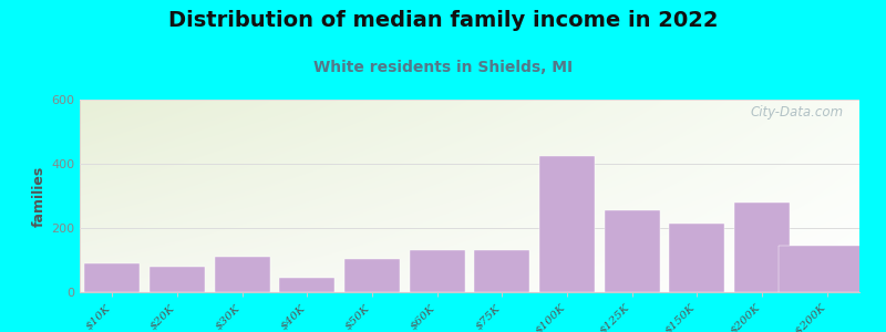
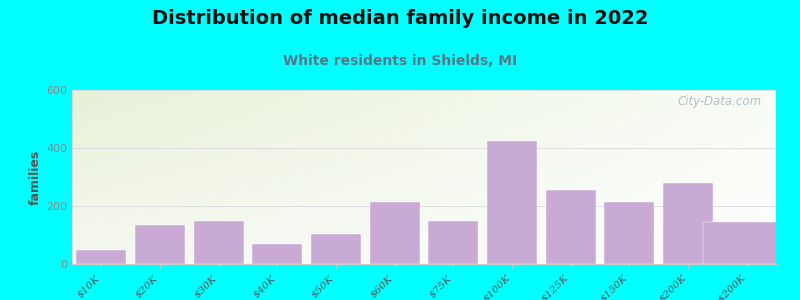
$10K: 90 -> 50
$20K: 80 -> 135
$30K: 110 -> 150
$40K: 45 -> 70
$60K: 130 -> 215
$75K: 130 -> 150
